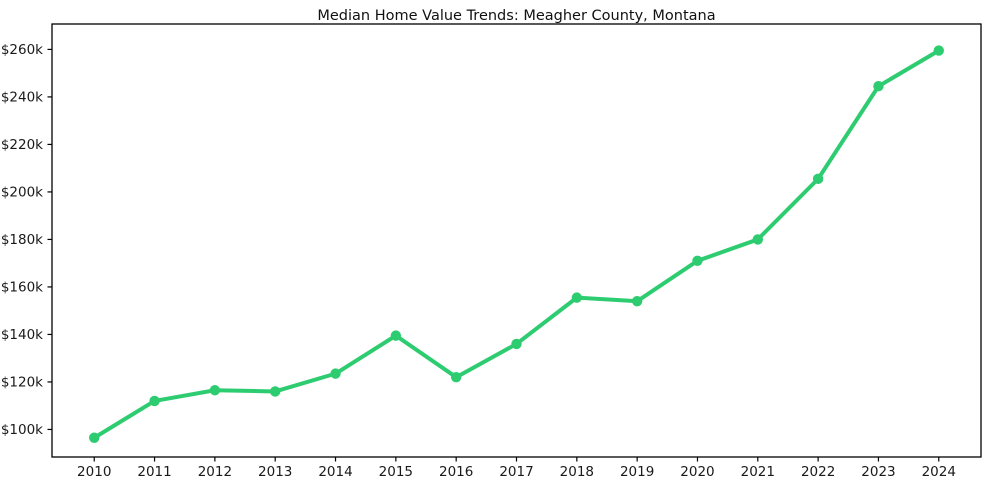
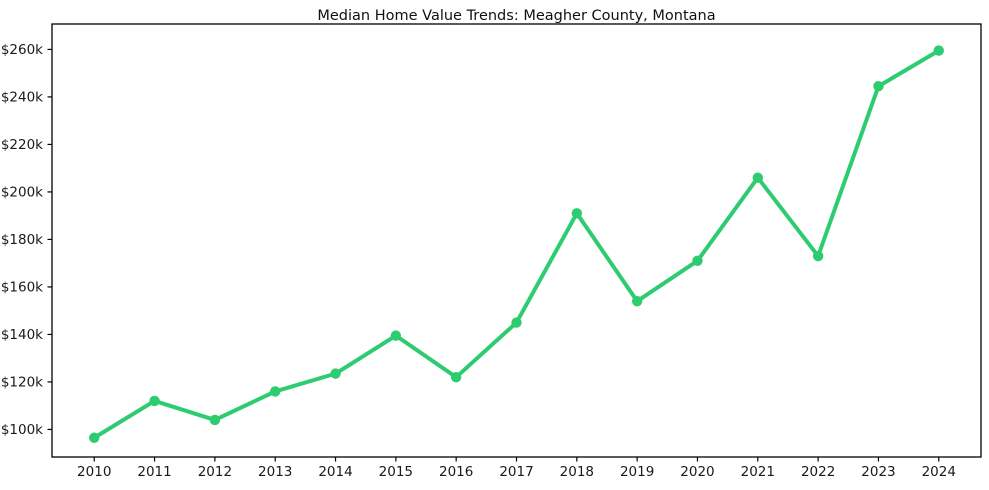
2012: $116k -> $104k
2017: $136k -> $145k
2018: $156k -> $191k
2021: $180k -> $206k
2022: $206k -> $173k
